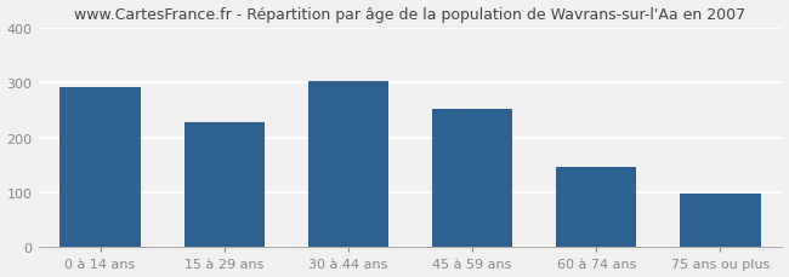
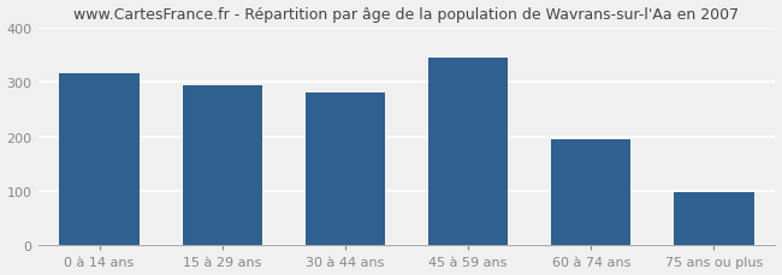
0 à 14 ans: 291 -> 315
15 à 29 ans: 228 -> 295
30 à 44 ans: 302 -> 280
45 à 59 ans: 252 -> 345
60 à 74 ans: 146 -> 195
